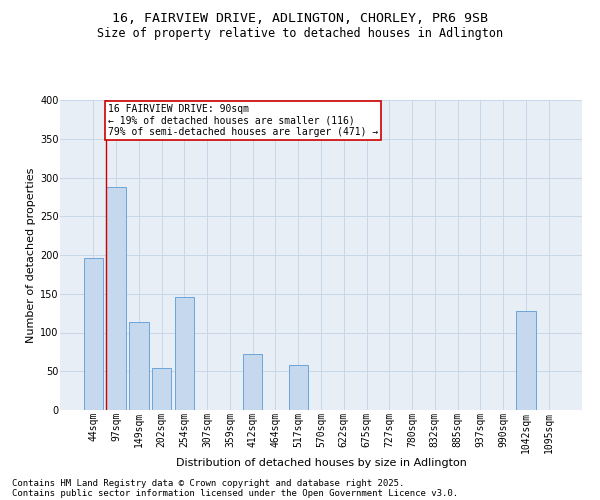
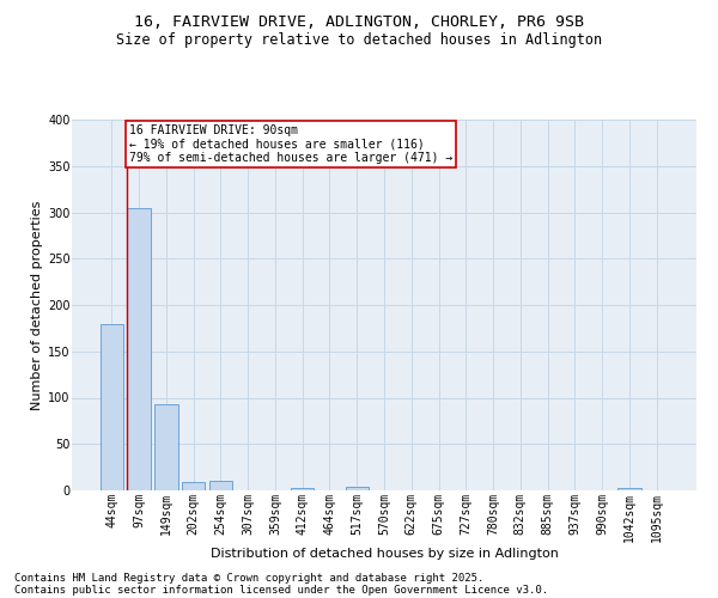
44sqm: 196 -> 180
97sqm: 288 -> 305
149sqm: 114 -> 93
202sqm: 54 -> 9
254sqm: 146 -> 10
412sqm: 72 -> 3
517sqm: 58 -> 4
1042sqm: 128 -> 3
